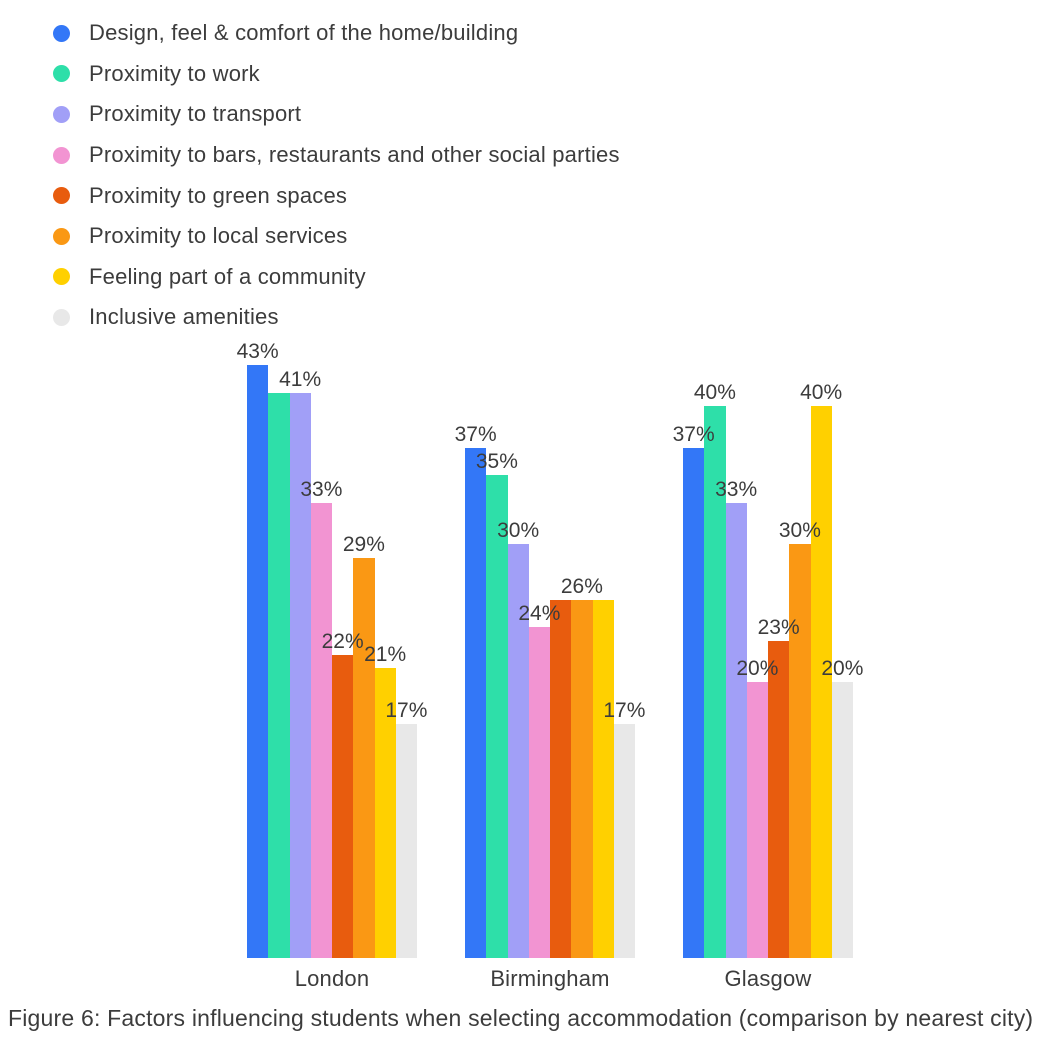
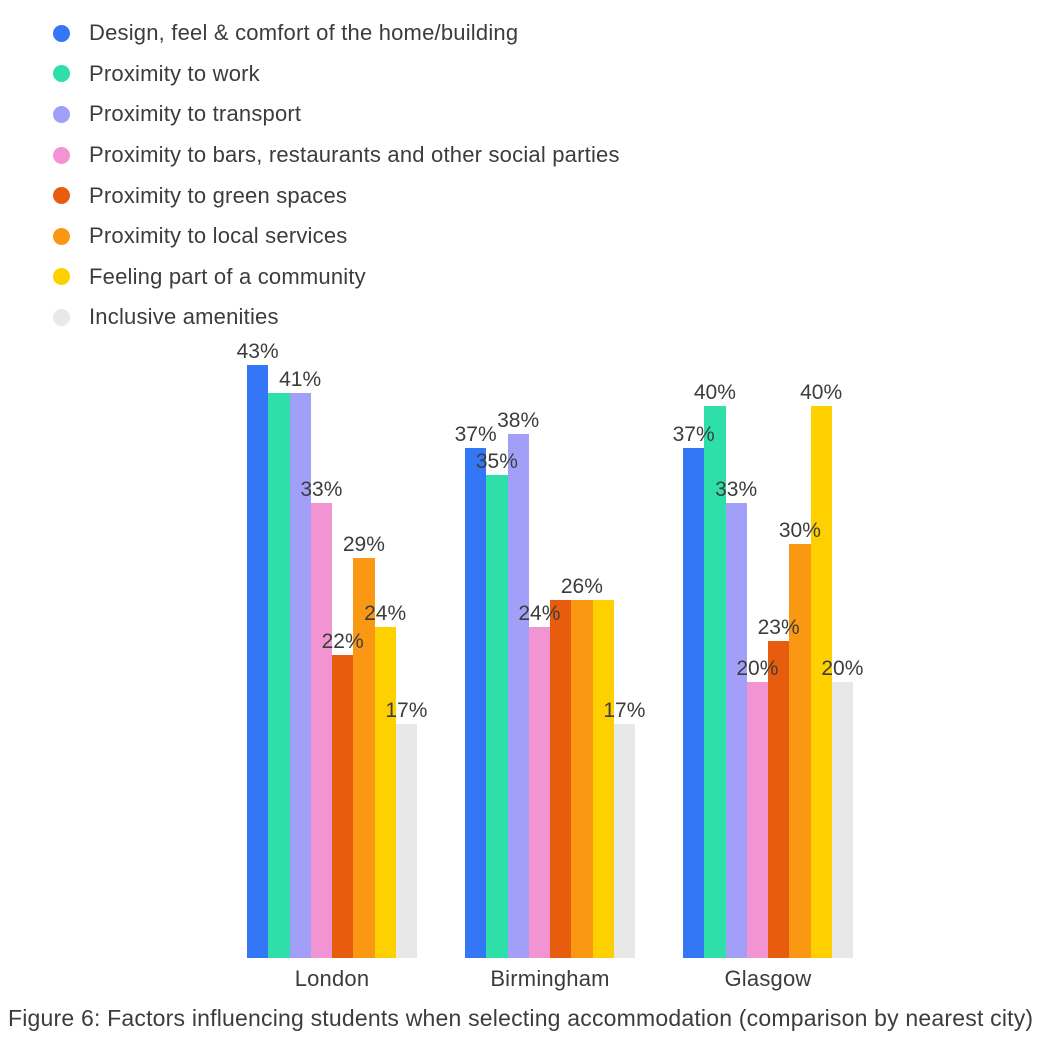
Feeling part of a community/London: 21% -> 24%
Proximity to transport/Birmingham: 30% -> 38%
